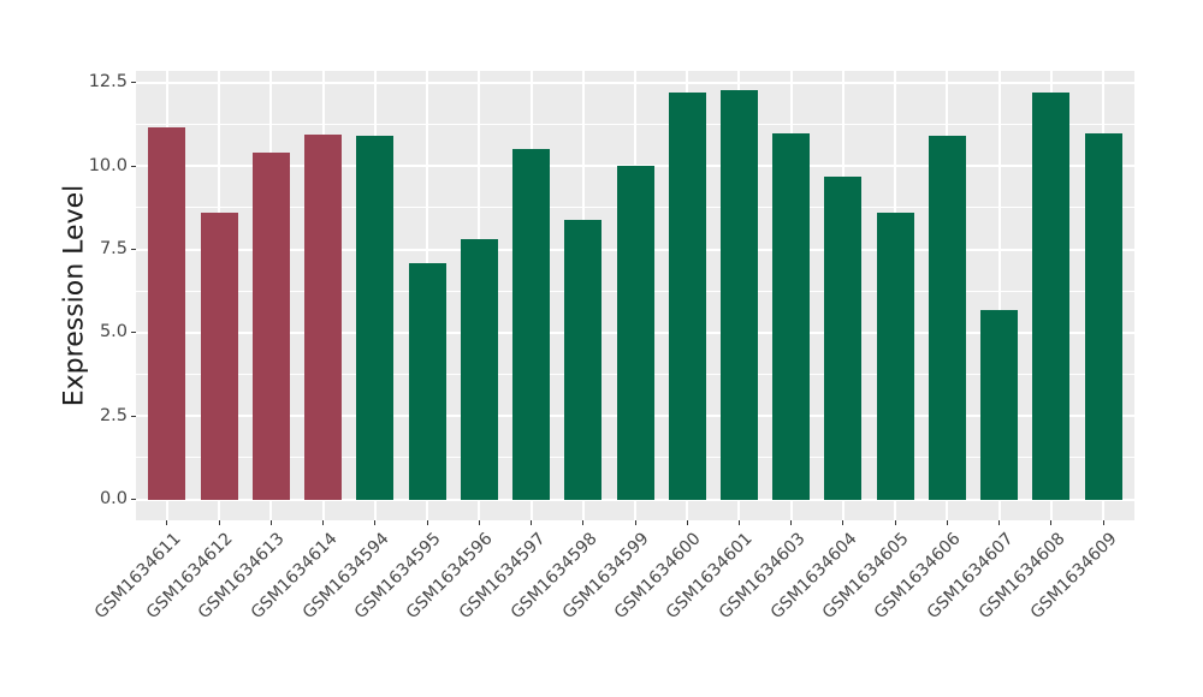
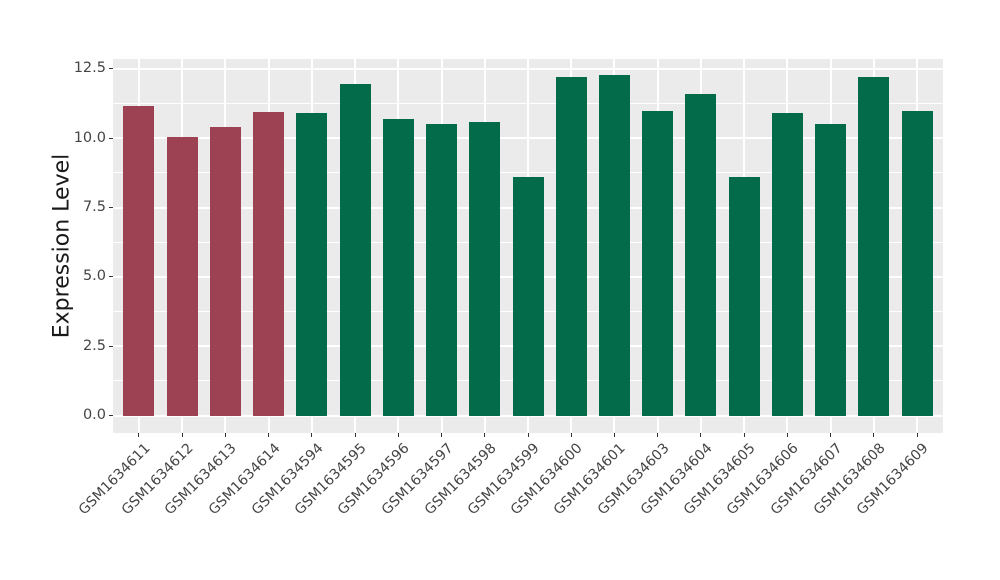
GSM1634612: 8.6 -> 10.1
GSM1634595: 7.1 -> 11.9
GSM1634596: 7.8 -> 10.7
GSM1634598: 8.4 -> 10.6
GSM1634599: 10.0 -> 8.6
GSM1634604: 9.7 -> 11.6
GSM1634607: 5.7 -> 10.5
